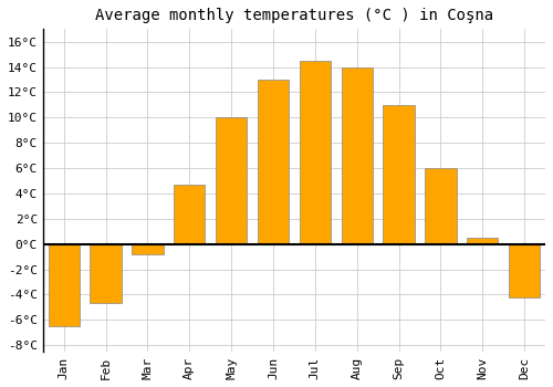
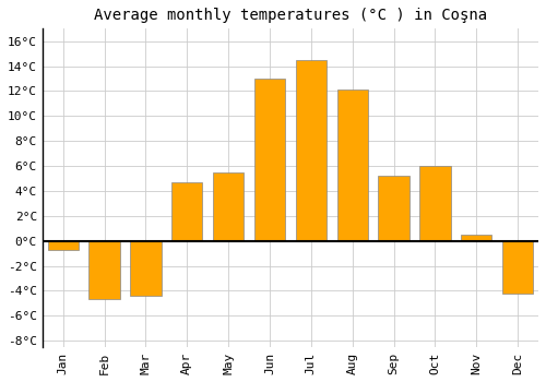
Jan: -6.5°C -> -0.7°C
Mar: -0.8°C -> -4.4°C
May: 10.0°C -> 5.5°C
Aug: 14.0°C -> 12.1°C
Sep: 11.0°C -> 5.2°C
